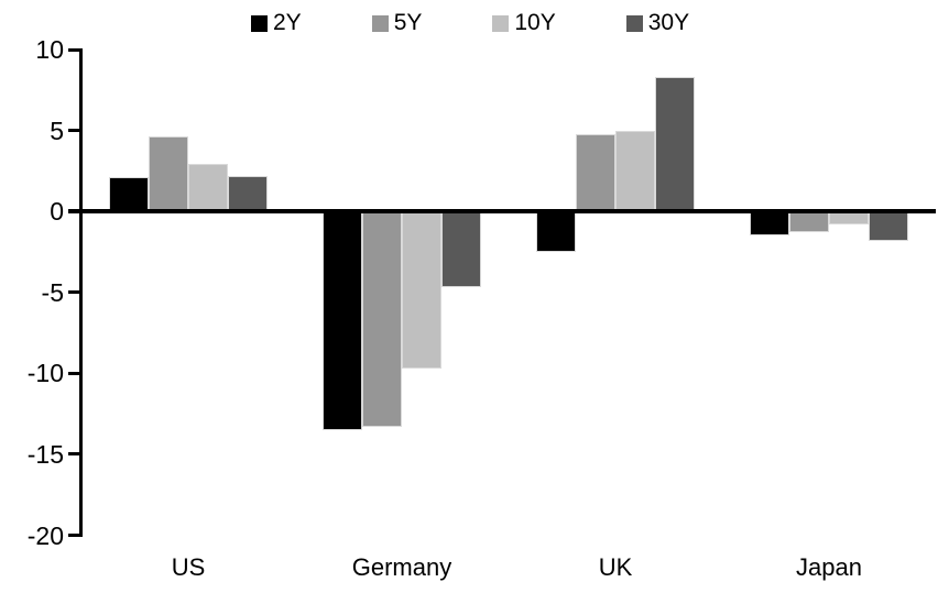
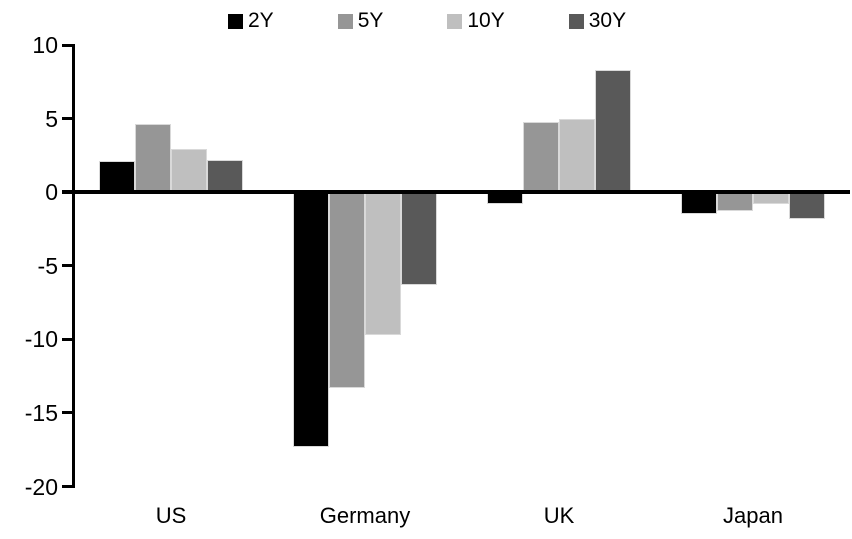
2Y/Germany: -13.5 -> -17.3
30Y/Germany: -4.7 -> -6.3
2Y/UK: -2.5 -> -0.8
